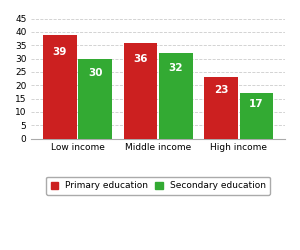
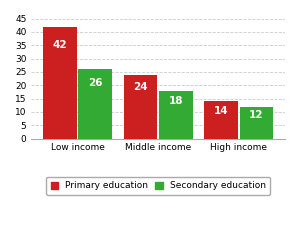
Primary education/Low income: 39 -> 42
Secondary education/Low income: 30 -> 26
Primary education/Middle income: 36 -> 24
Secondary education/Middle income: 32 -> 18
Primary education/High income: 23 -> 14
Secondary education/High income: 17 -> 12
